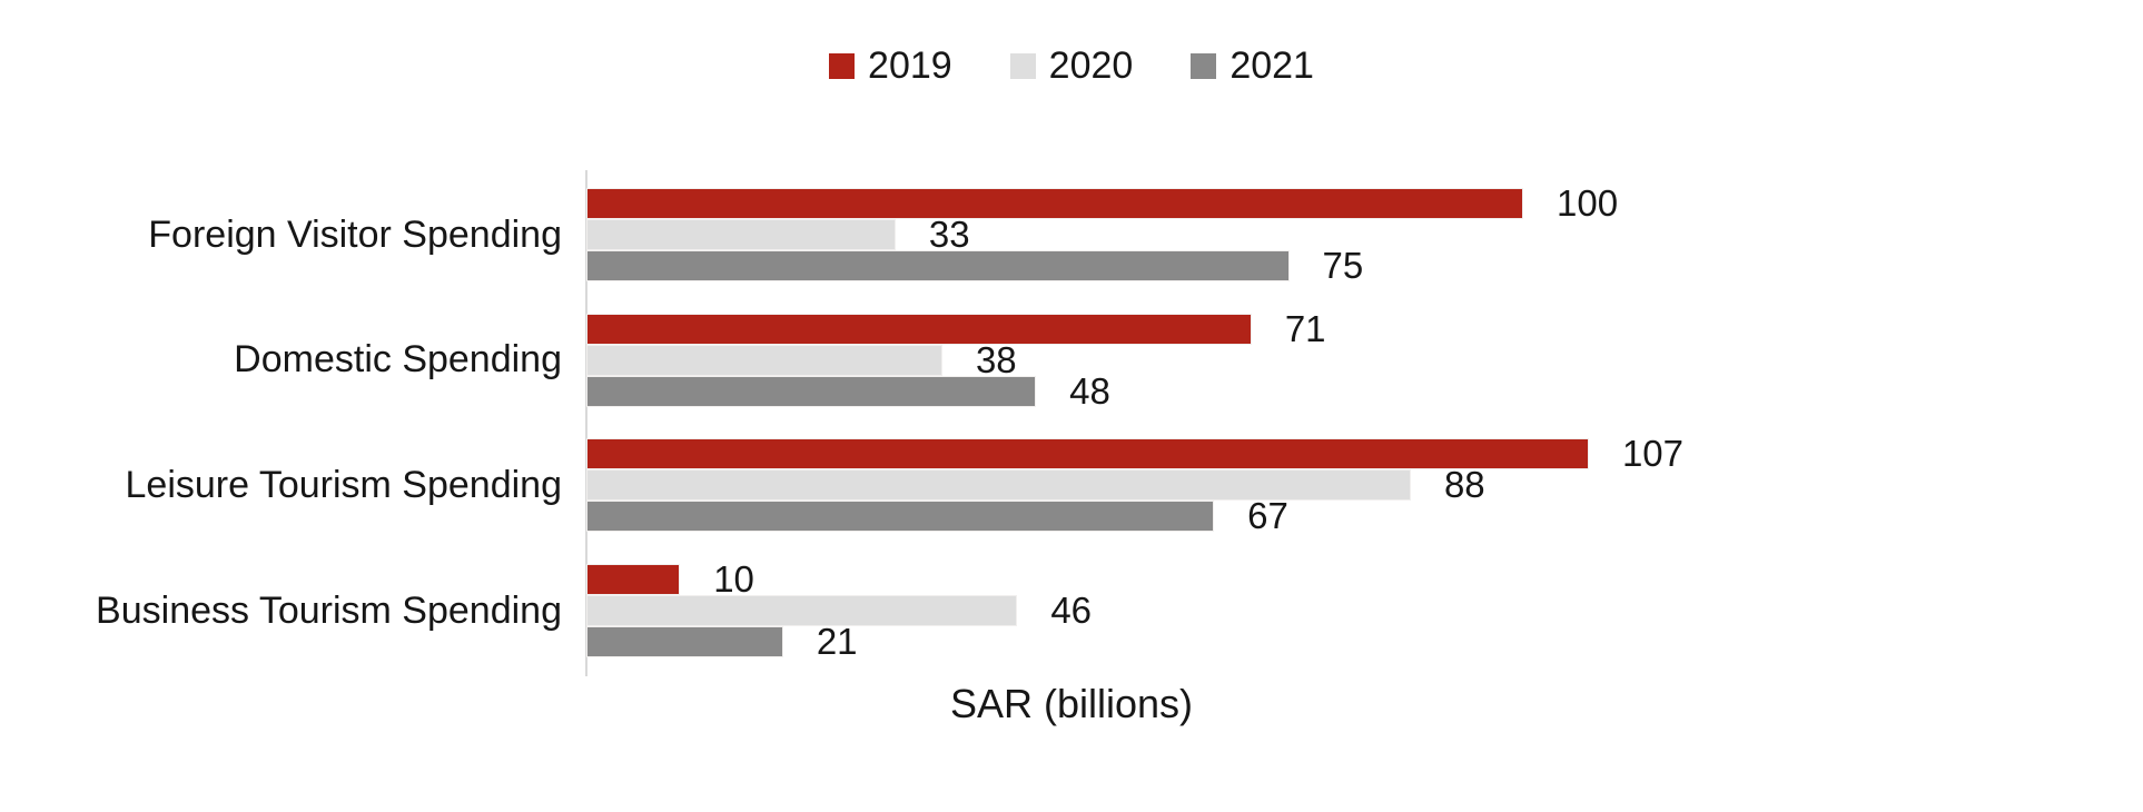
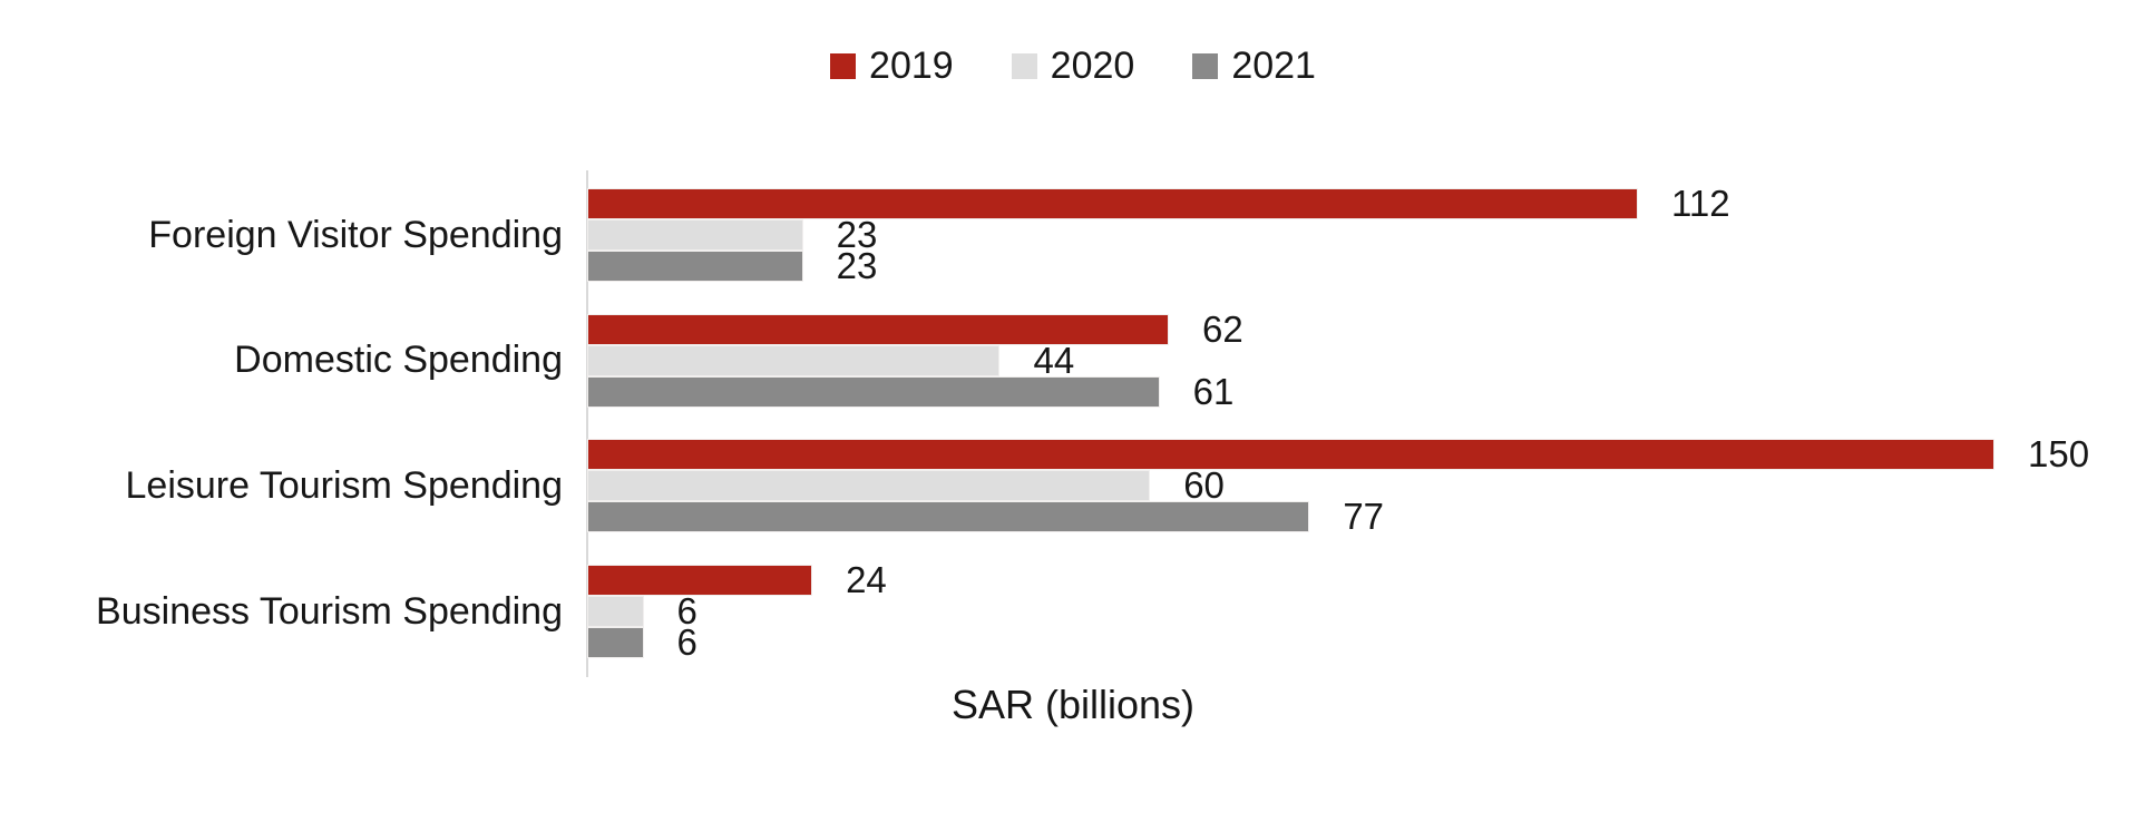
2019/Foreign Visitor Spending: 100 -> 112
2020/Foreign Visitor Spending: 33 -> 23
2021/Foreign Visitor Spending: 75 -> 23
2019/Domestic Spending: 71 -> 62
2020/Domestic Spending: 38 -> 44
2021/Domestic Spending: 48 -> 61
2019/Leisure Tourism Spending: 107 -> 150
2020/Leisure Tourism Spending: 88 -> 60
2021/Leisure Tourism Spending: 67 -> 77
2019/Business Tourism Spending: 10 -> 24
2020/Business Tourism Spending: 46 -> 6
2021/Business Tourism Spending: 21 -> 6
